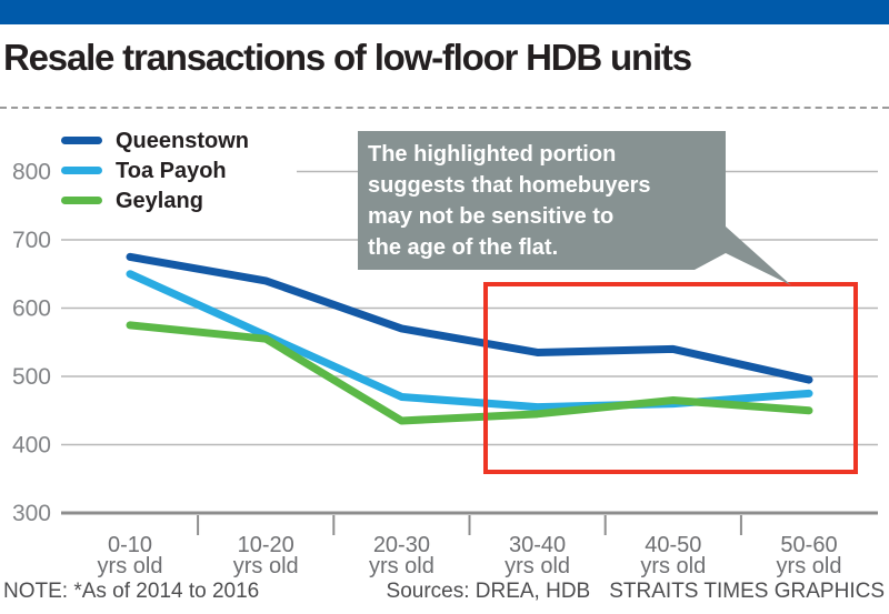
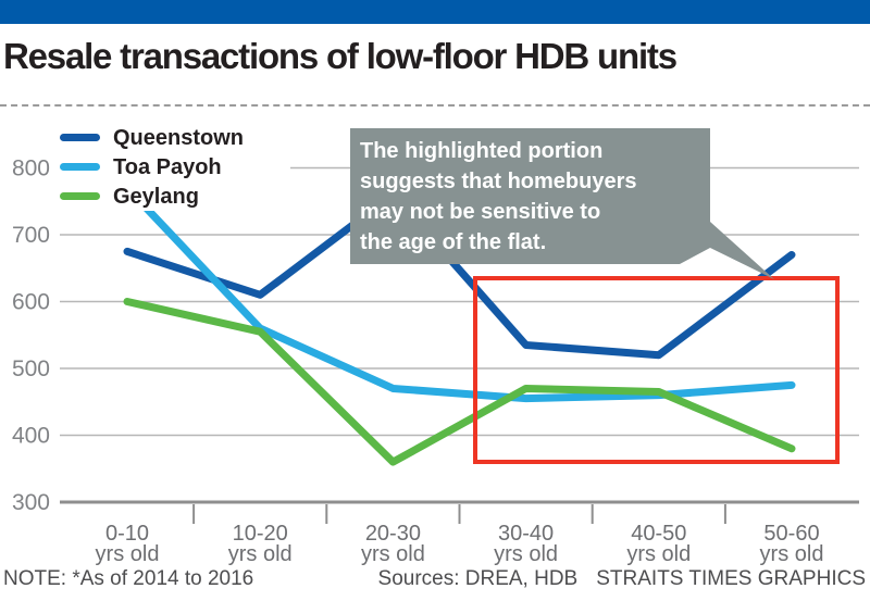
Toa Payoh/0-10: 650 -> 770
Geylang/0-10: 580 -> 600
Queenstown/10-20: 640 -> 610
Queenstown/20-30: 570 -> 760
Geylang/20-30: 440 -> 360
Geylang/30-40: 440 -> 470
Queenstown/40-50: 540 -> 520
Queenstown/50-60: 500 -> 670
Geylang/50-60: 450 -> 380
